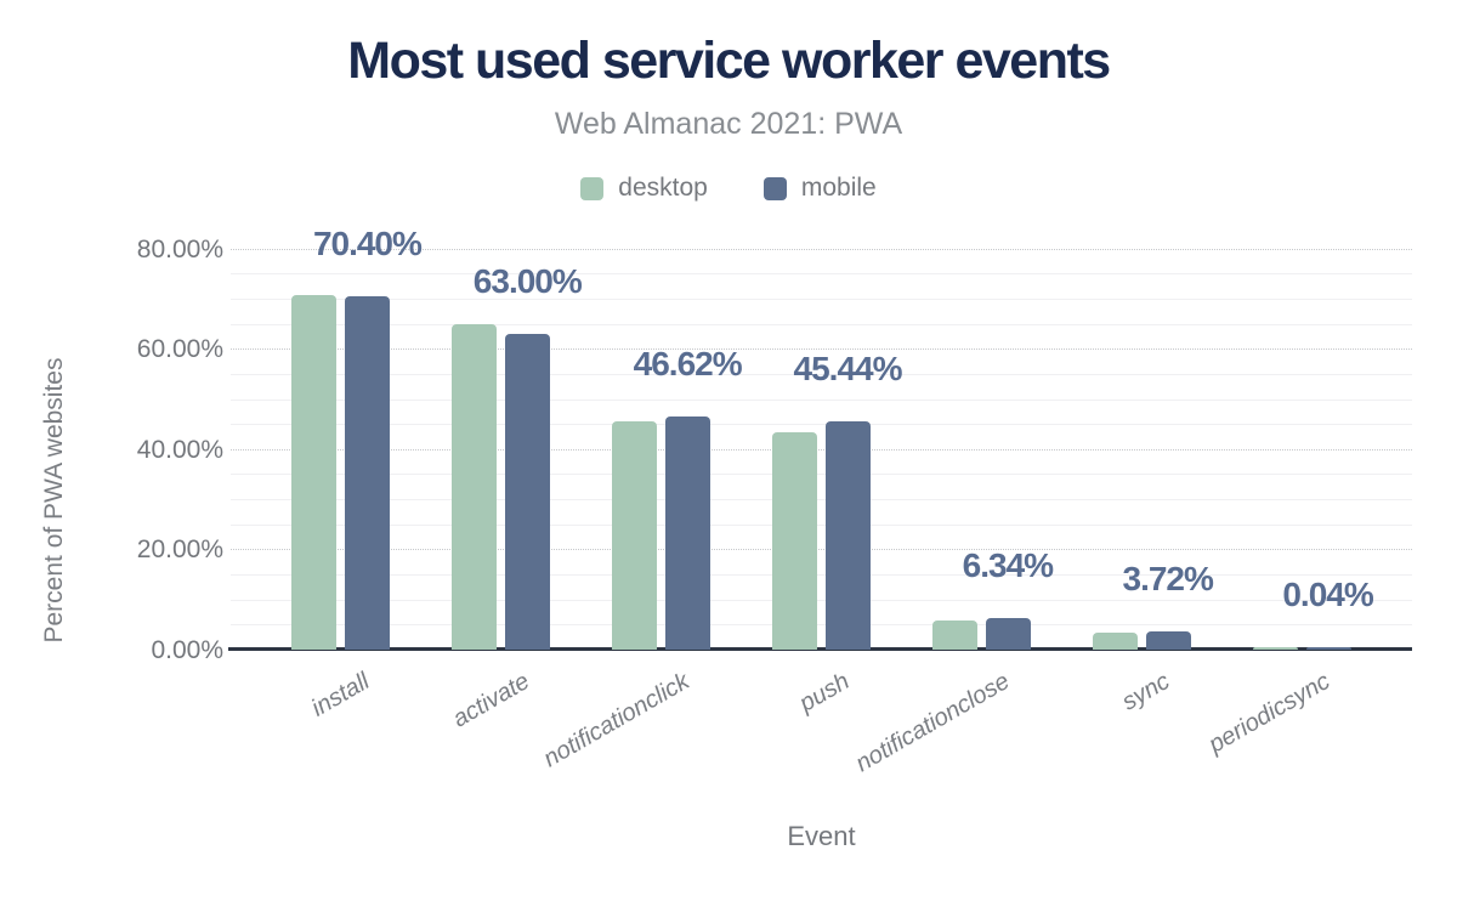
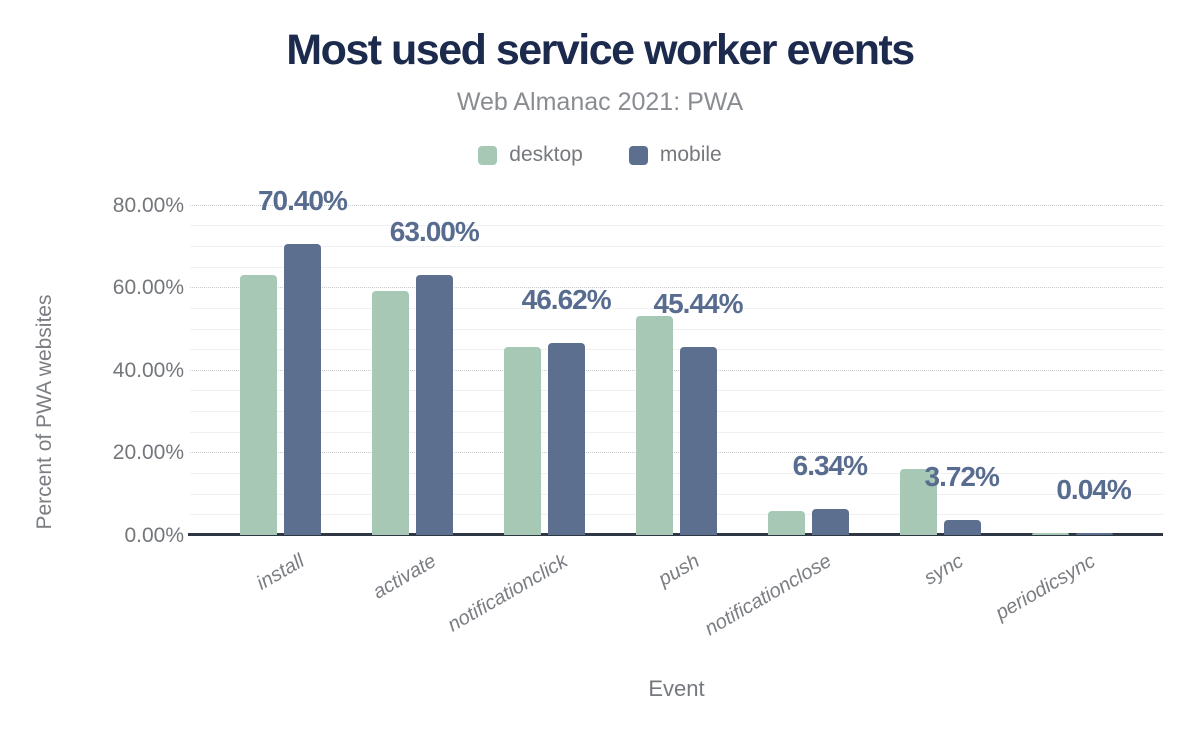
desktop/install: 71% -> 63%
desktop/activate: 65% -> 59%
desktop/push: 43% -> 53%
desktop/sync: 3% -> 16%
